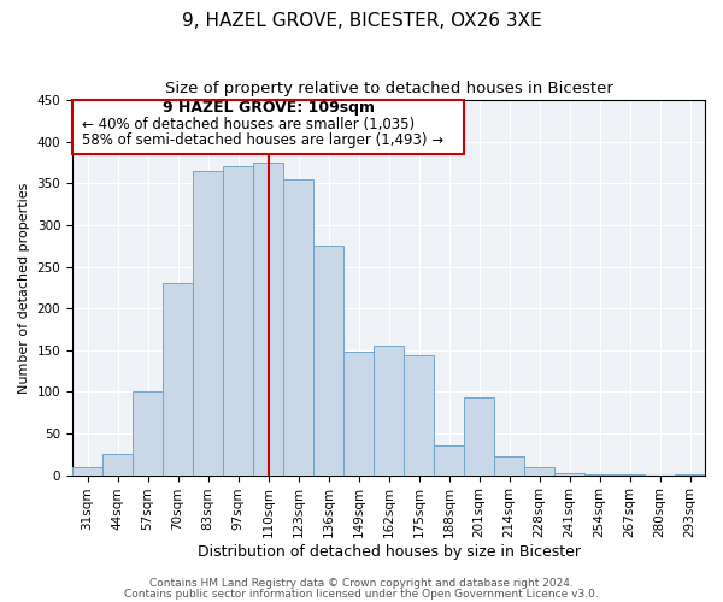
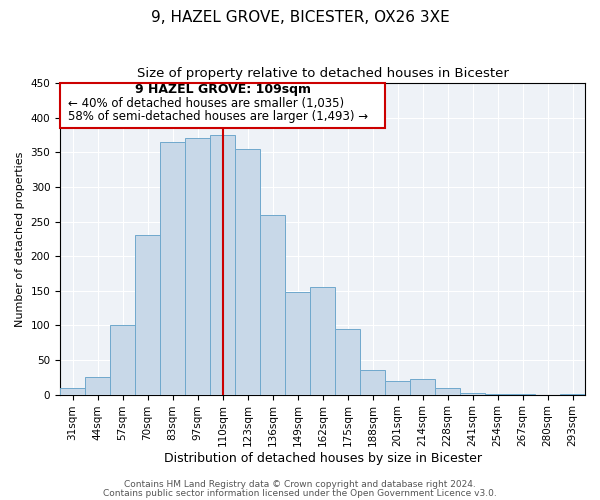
136sqm: 276 -> 260
175sqm: 144 -> 95
201sqm: 94 -> 20
